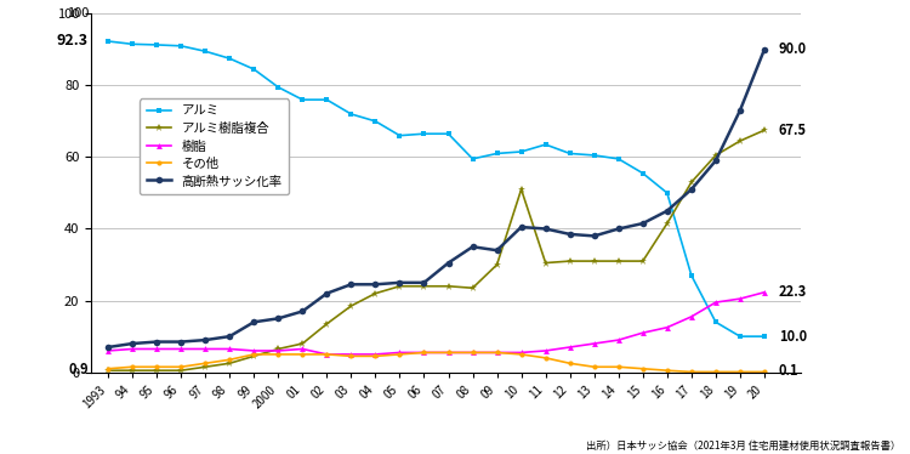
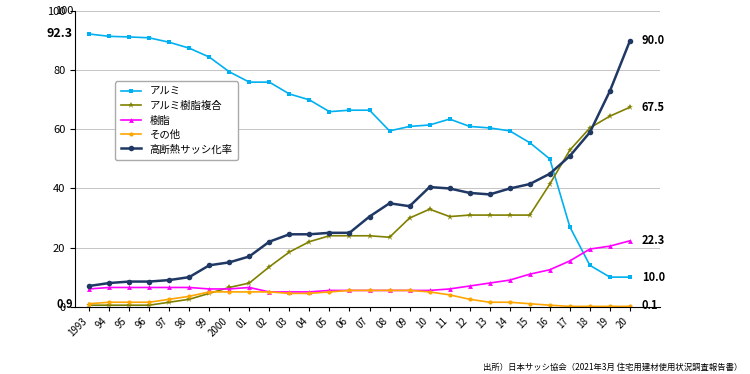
アルミ樹脂複合/10: 51.0 -> 33.0
